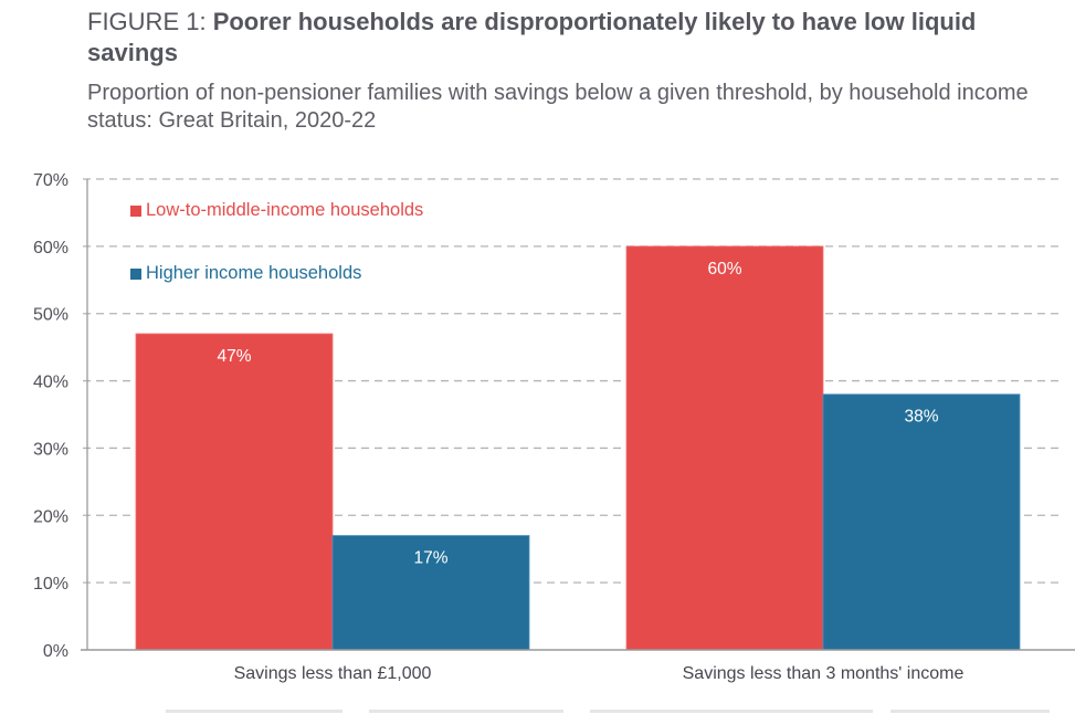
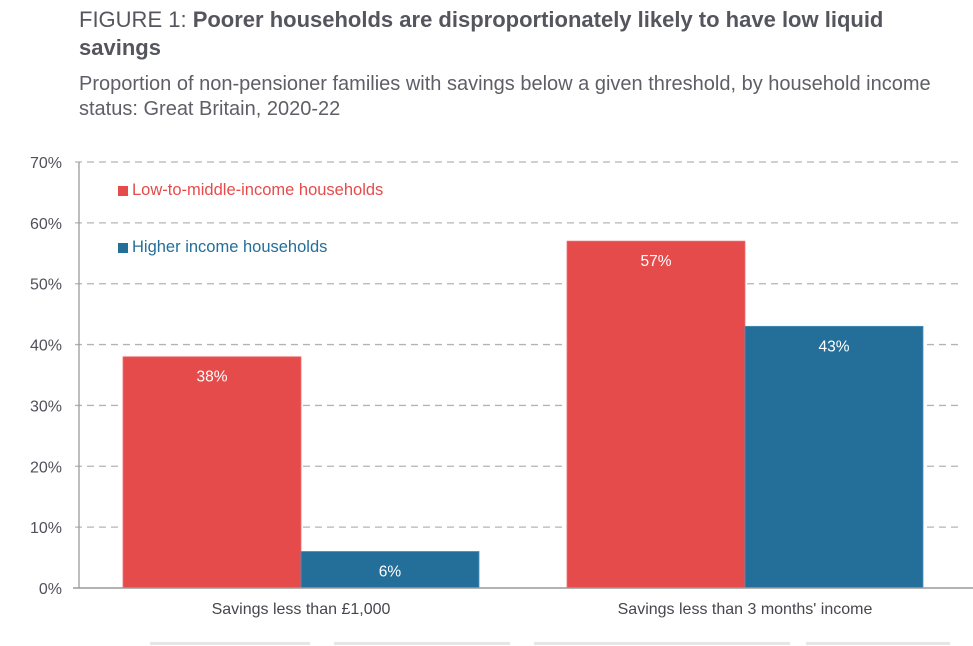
Low-to-middle-income households/Savings less than £1,000: 47% -> 38%
Higher income households/Savings less than £1,000: 17% -> 6%
Low-to-middle-income households/Savings less than 3 months' income: 60% -> 57%
Higher income households/Savings less than 3 months' income: 38% -> 43%
